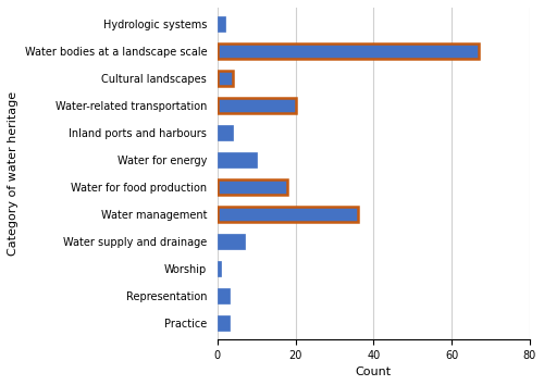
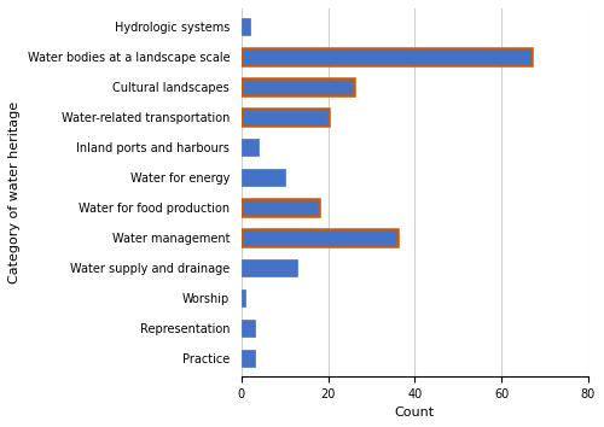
Cultural landscapes: 4 -> 26
Water supply and drainage: 7 -> 13
